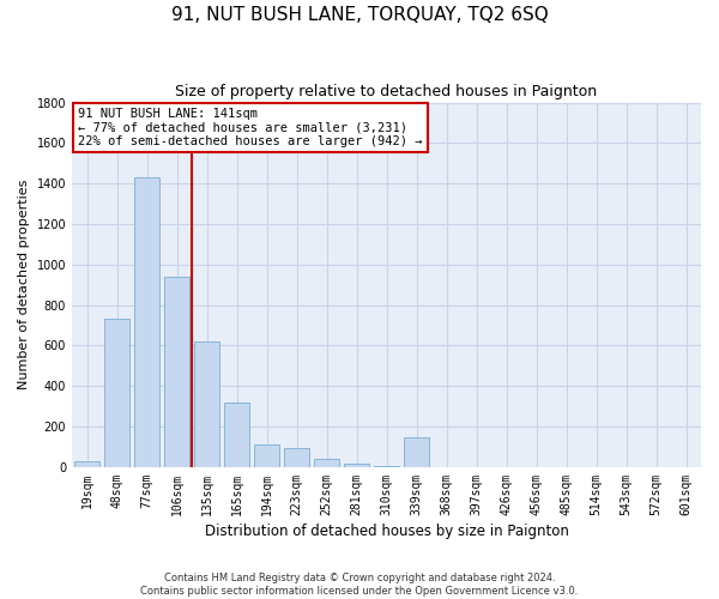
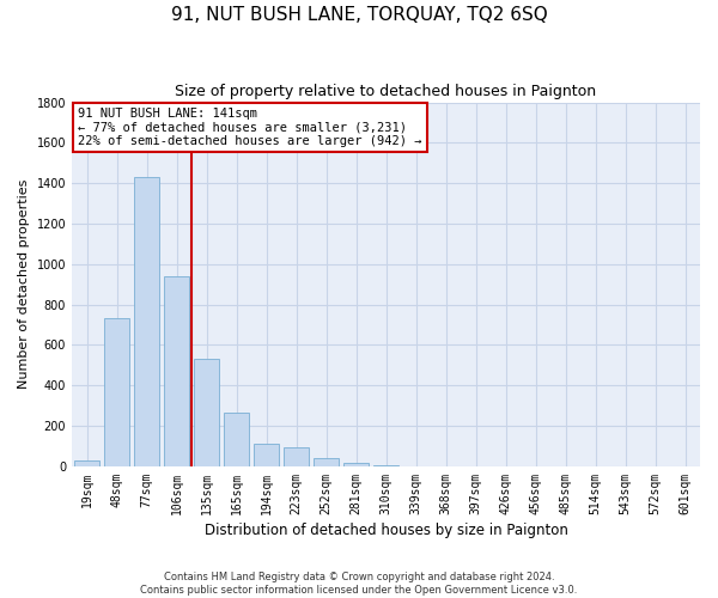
135sqm: 620 -> 530
165sqm: 320 -> 260
339sqm: 150 -> 0
